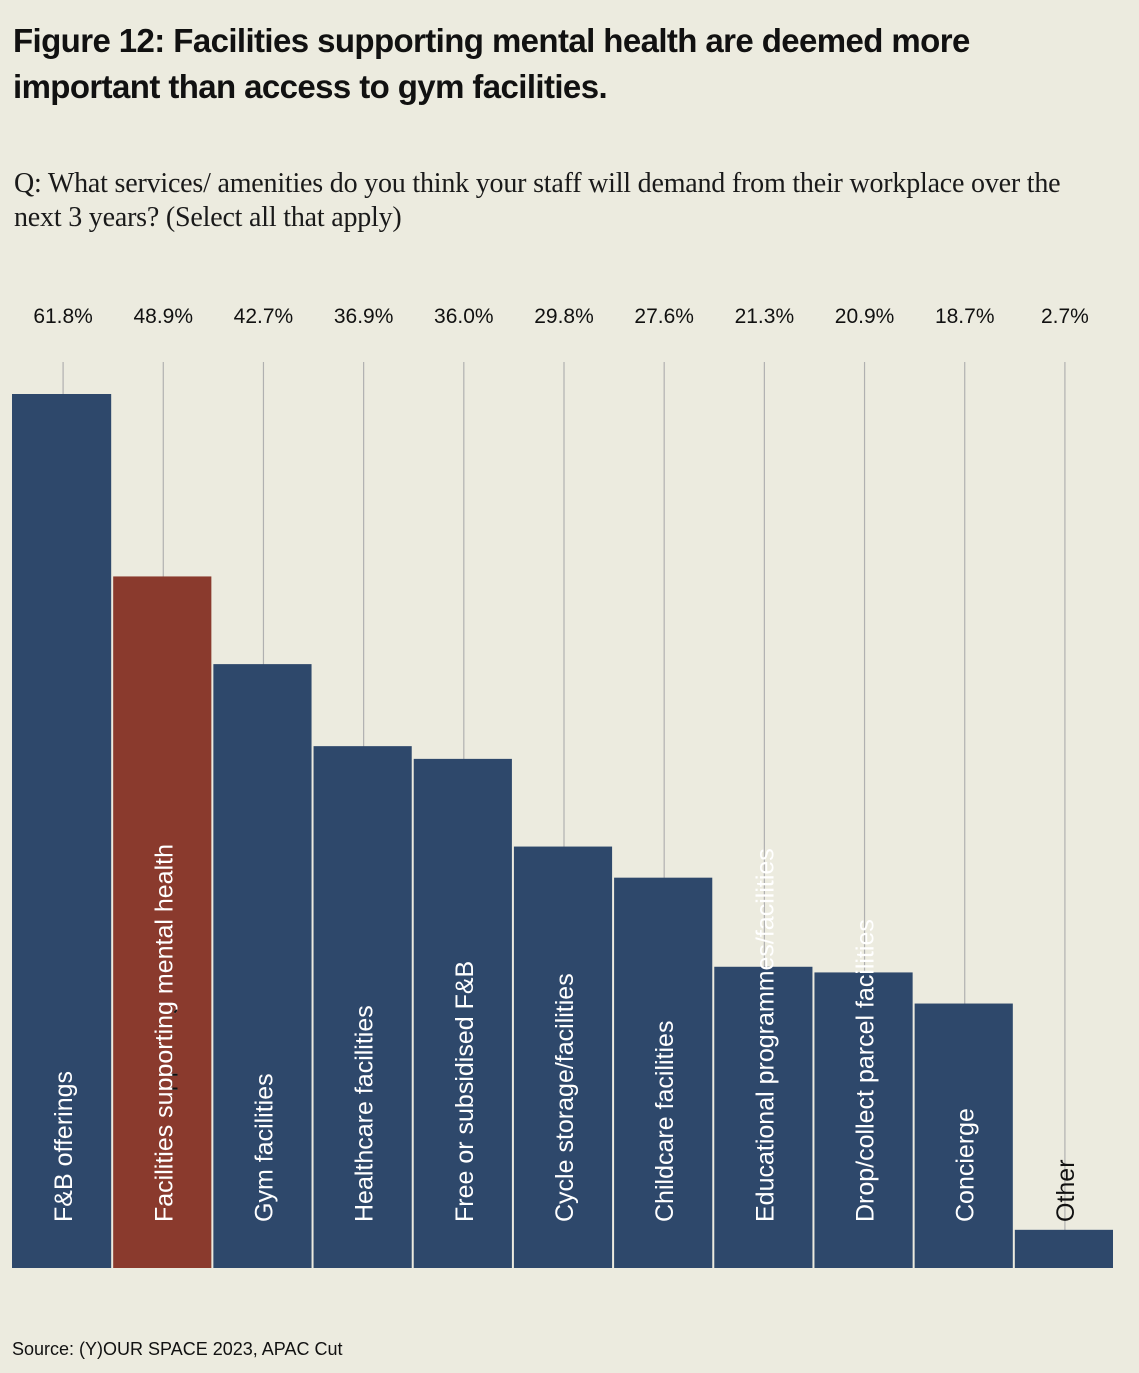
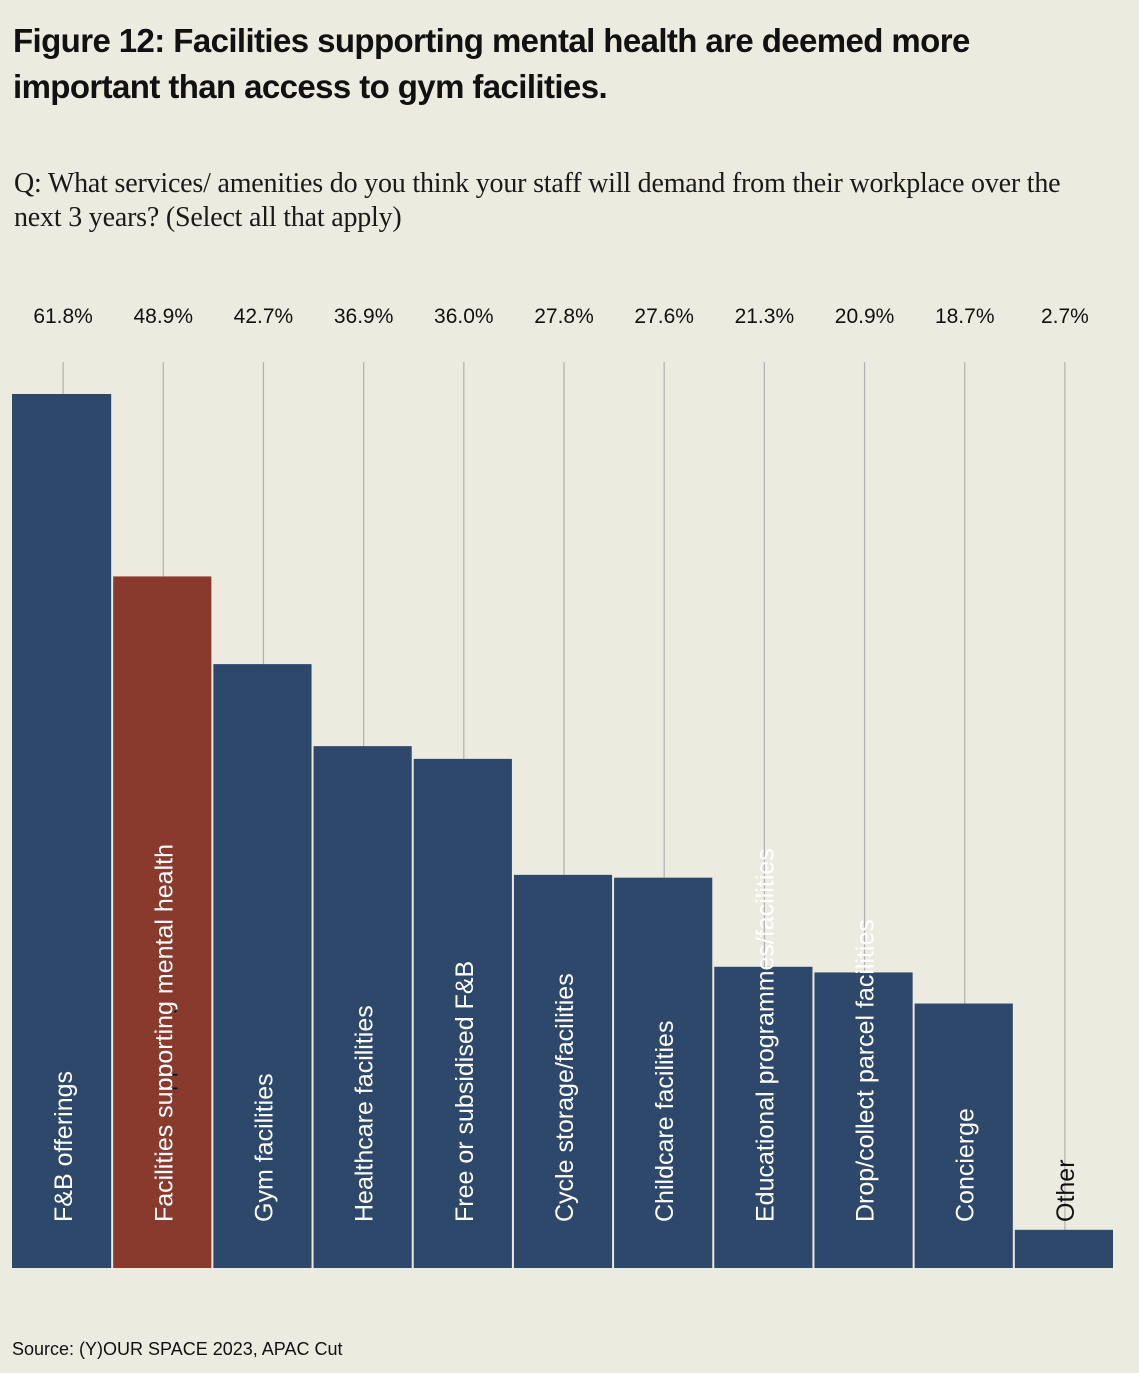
Cycle storage/facilities: 29.8% -> 27.8%
